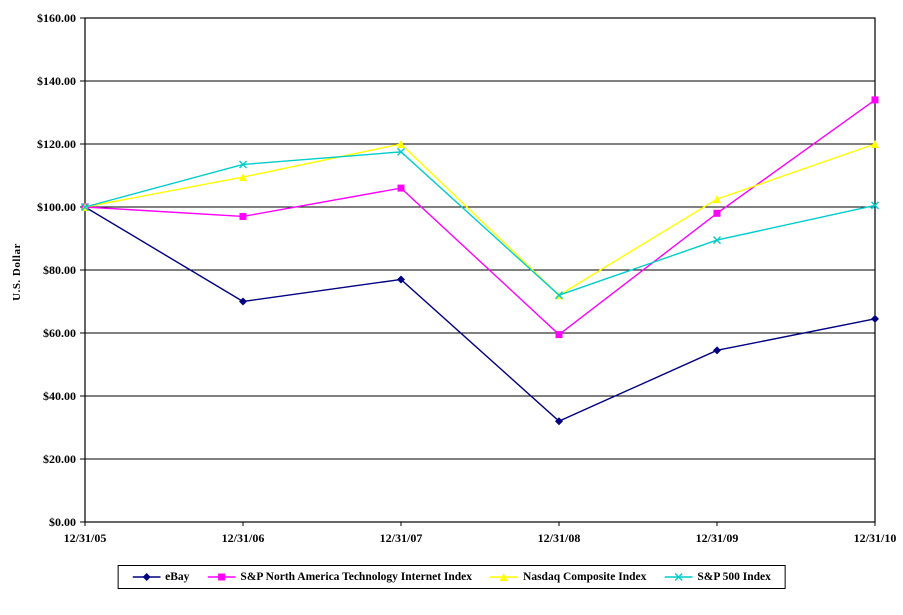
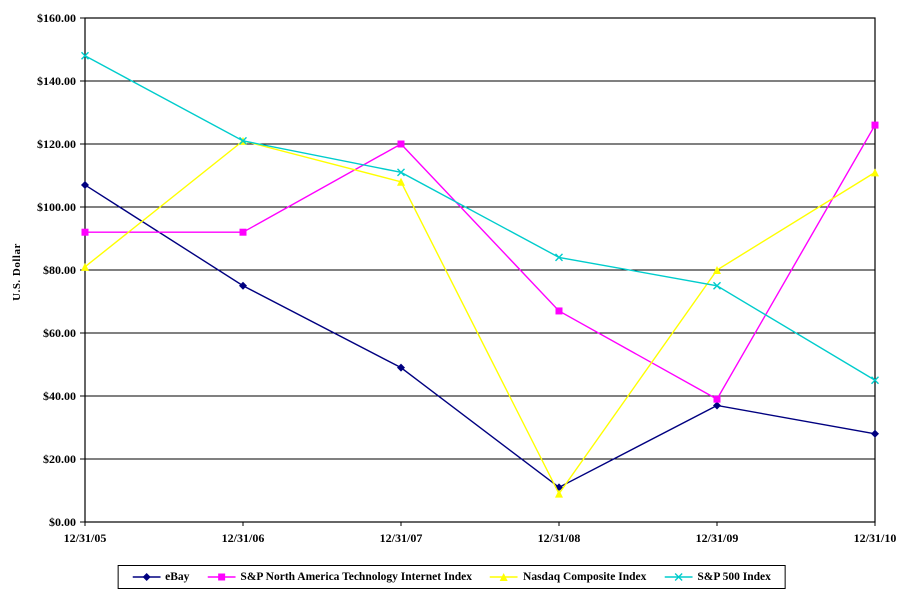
eBay/12/31/05: $100 -> $107
S&P North America Technology Internet Index/12/31/05: $100 -> $92
Nasdaq Composite Index/12/31/05: $100 -> $81
S&P 500 Index/12/31/05: $100 -> $148
eBay/12/31/06: $70 -> $75
S&P North America Technology Internet Index/12/31/06: $97 -> $92
Nasdaq Composite Index/12/31/06: $110 -> $121
S&P 500 Index/12/31/06: $114 -> $121
eBay/12/31/07: $77 -> $49
S&P North America Technology Internet Index/12/31/07: $106 -> $120
Nasdaq Composite Index/12/31/07: $120 -> $108
S&P 500 Index/12/31/07: $118 -> $111
eBay/12/31/08: $32 -> $11
S&P North America Technology Internet Index/12/31/08: $60 -> $67
Nasdaq Composite Index/12/31/08: $72 -> $9
S&P 500 Index/12/31/08: $72 -> $84
eBay/12/31/09: $54 -> $37
S&P North America Technology Internet Index/12/31/09: $98 -> $39
Nasdaq Composite Index/12/31/09: $102 -> $80
S&P 500 Index/12/31/09: $90 -> $75
eBay/12/31/10: $64 -> $28
S&P North America Technology Internet Index/12/31/10: $134 -> $126
Nasdaq Composite Index/12/31/10: $120 -> $111
S&P 500 Index/12/31/10: $100 -> $45
